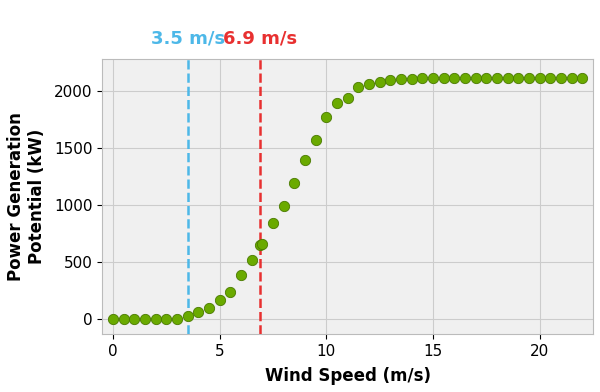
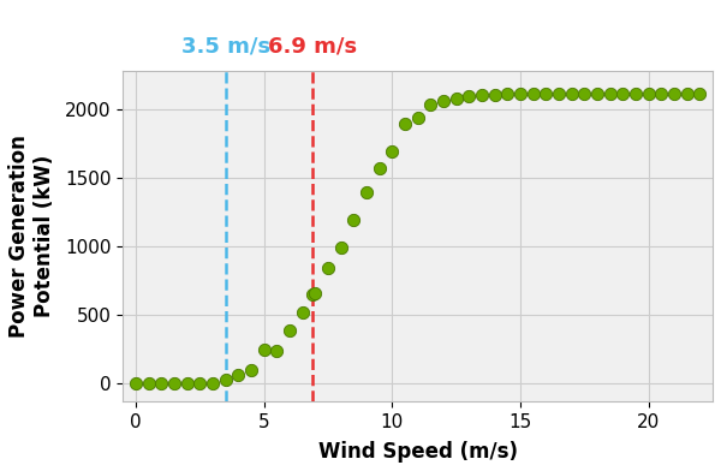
5: 170 -> 250
10: 1770 -> 1690
